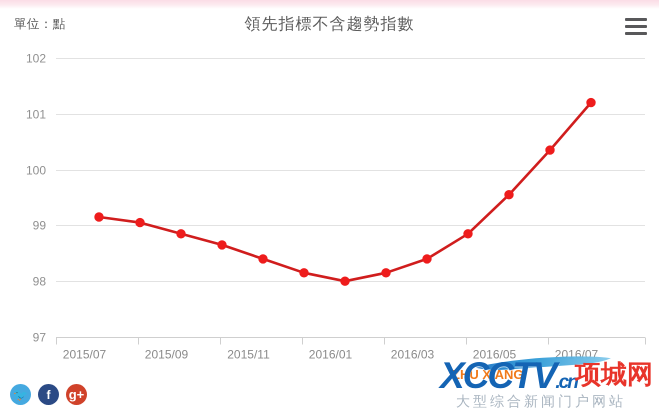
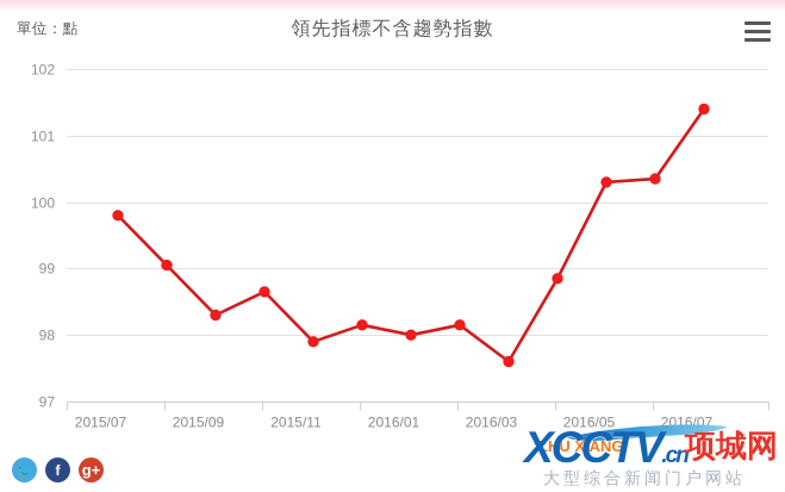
2015/07: 99.2 -> 99.8
2015/09: 98.8 -> 98.3
2015/11: 98.4 -> 97.9
2016/03: 98.4 -> 97.6
2016/05: 99.5 -> 100.3
2016/07: 101.2 -> 101.4
